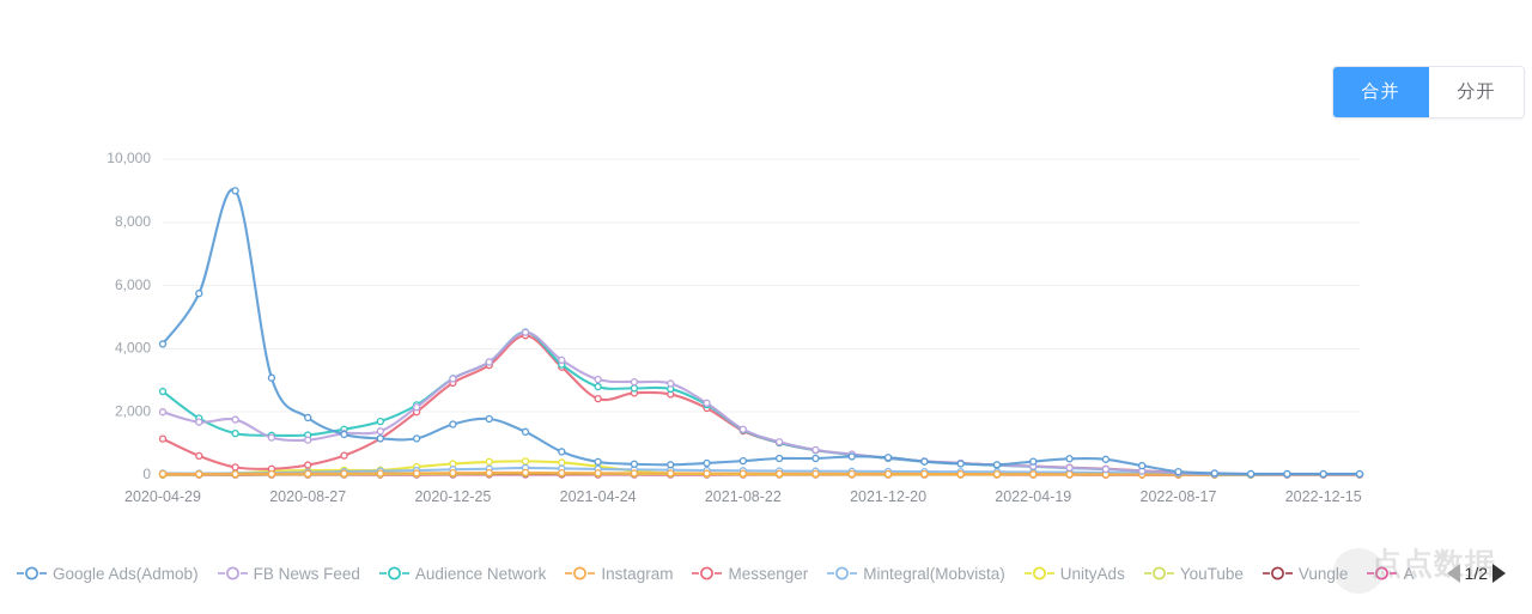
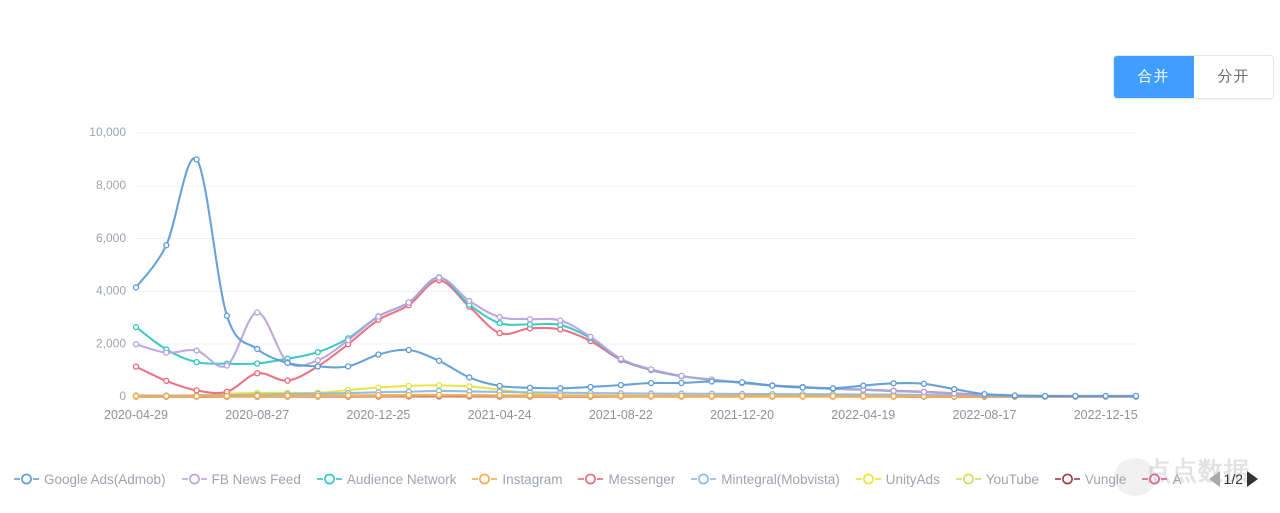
FB News Feed/2020-08-27: 1100 -> 3200
Messenger/2020-08-27: 300 -> 900
